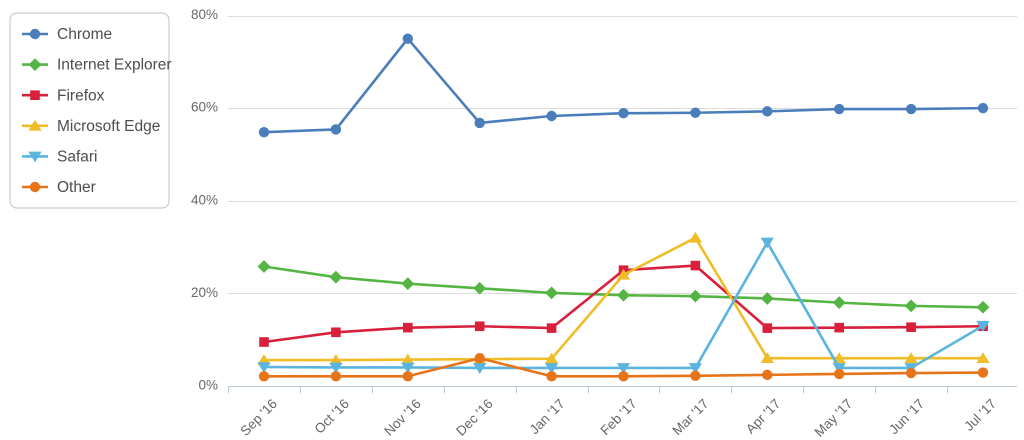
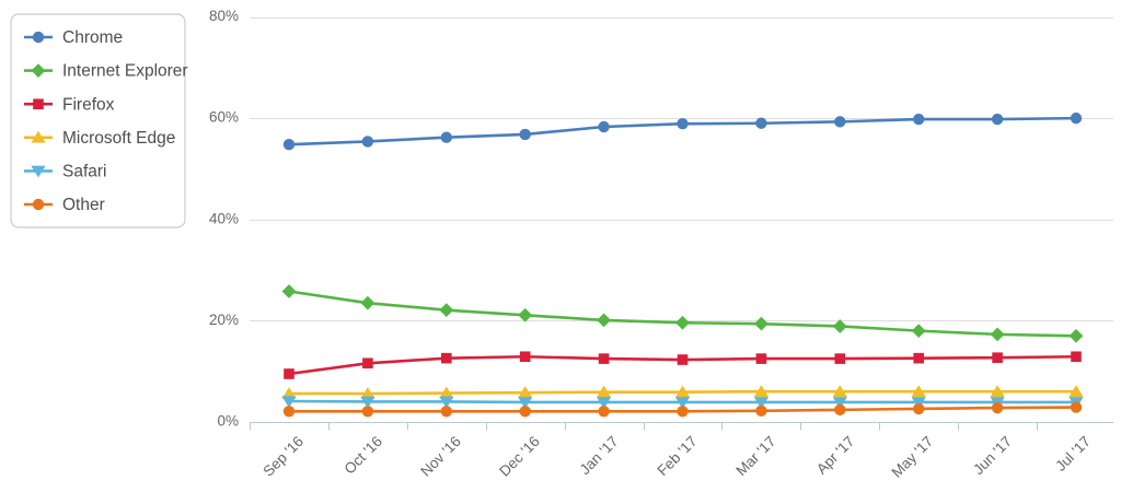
Chrome/Nov '16: 75% -> 56%
Other/Dec '16: 6% -> 2%
Firefox/Feb '17: 25% -> 12%
Microsoft Edge/Feb '17: 24% -> 6%
Firefox/Mar '17: 26% -> 12%
Microsoft Edge/Mar '17: 32% -> 6%
Safari/Apr '17: 31% -> 4%
Safari/Jul '17: 13% -> 4%
